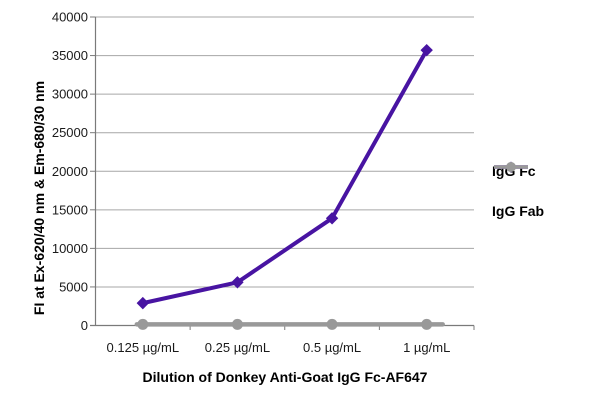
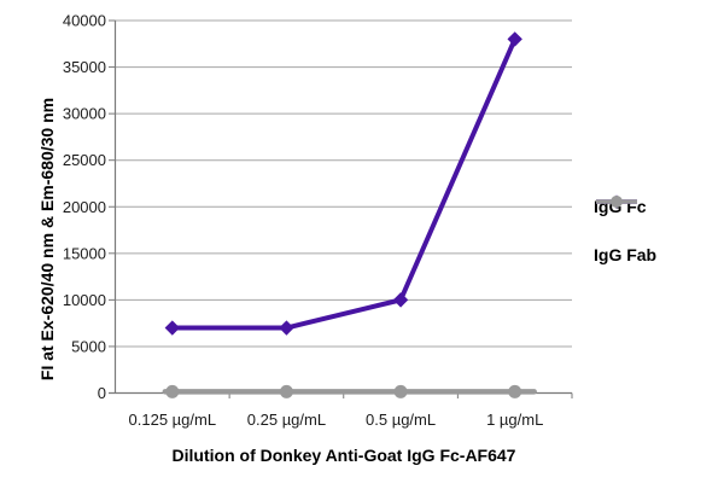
IgG Fc/0.125 µg/mL: 3000 -> 7000
IgG Fc/0.25 µg/mL: 6000 -> 7000
IgG Fc/0.5 µg/mL: 14000 -> 10000
IgG Fc/1 µg/mL: 36000 -> 38000
